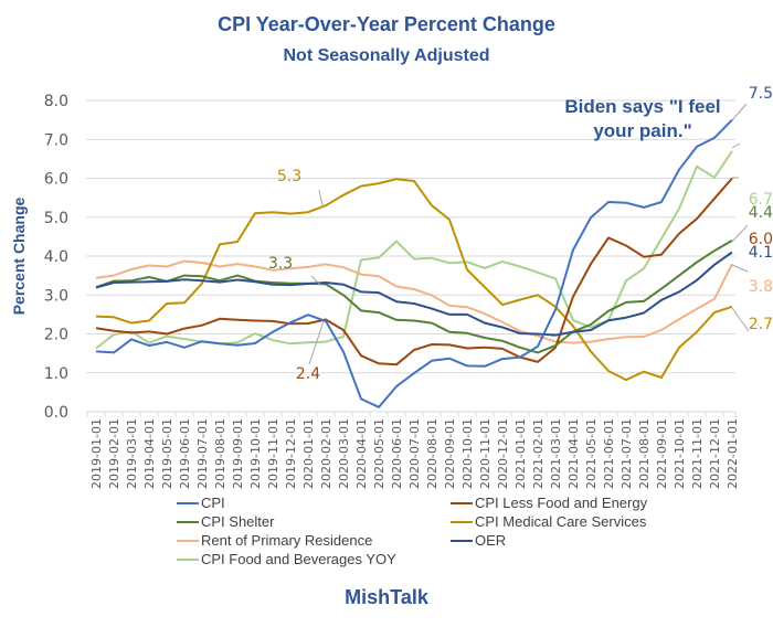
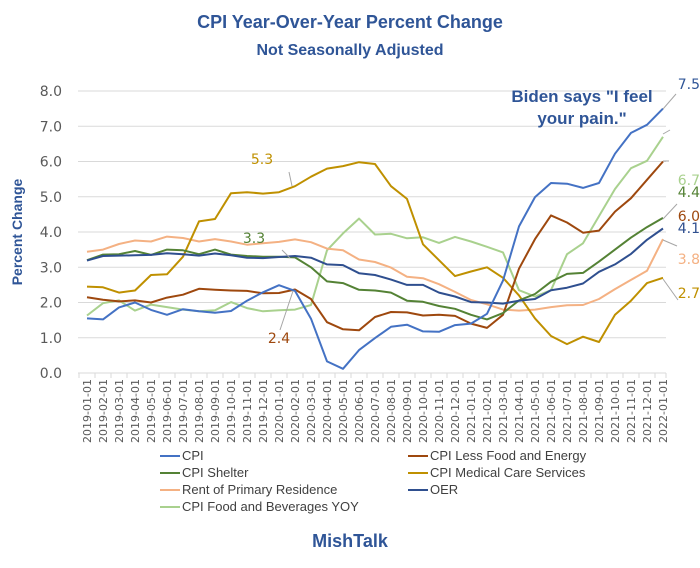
CPI/2019-04-01: 1.7 -> 2.0
CPI Food and Beverages YOY/2020-04-01: 3.9 -> 3.5
CPI Food and Beverages YOY/2021-11-01: 6.3 -> 5.8
